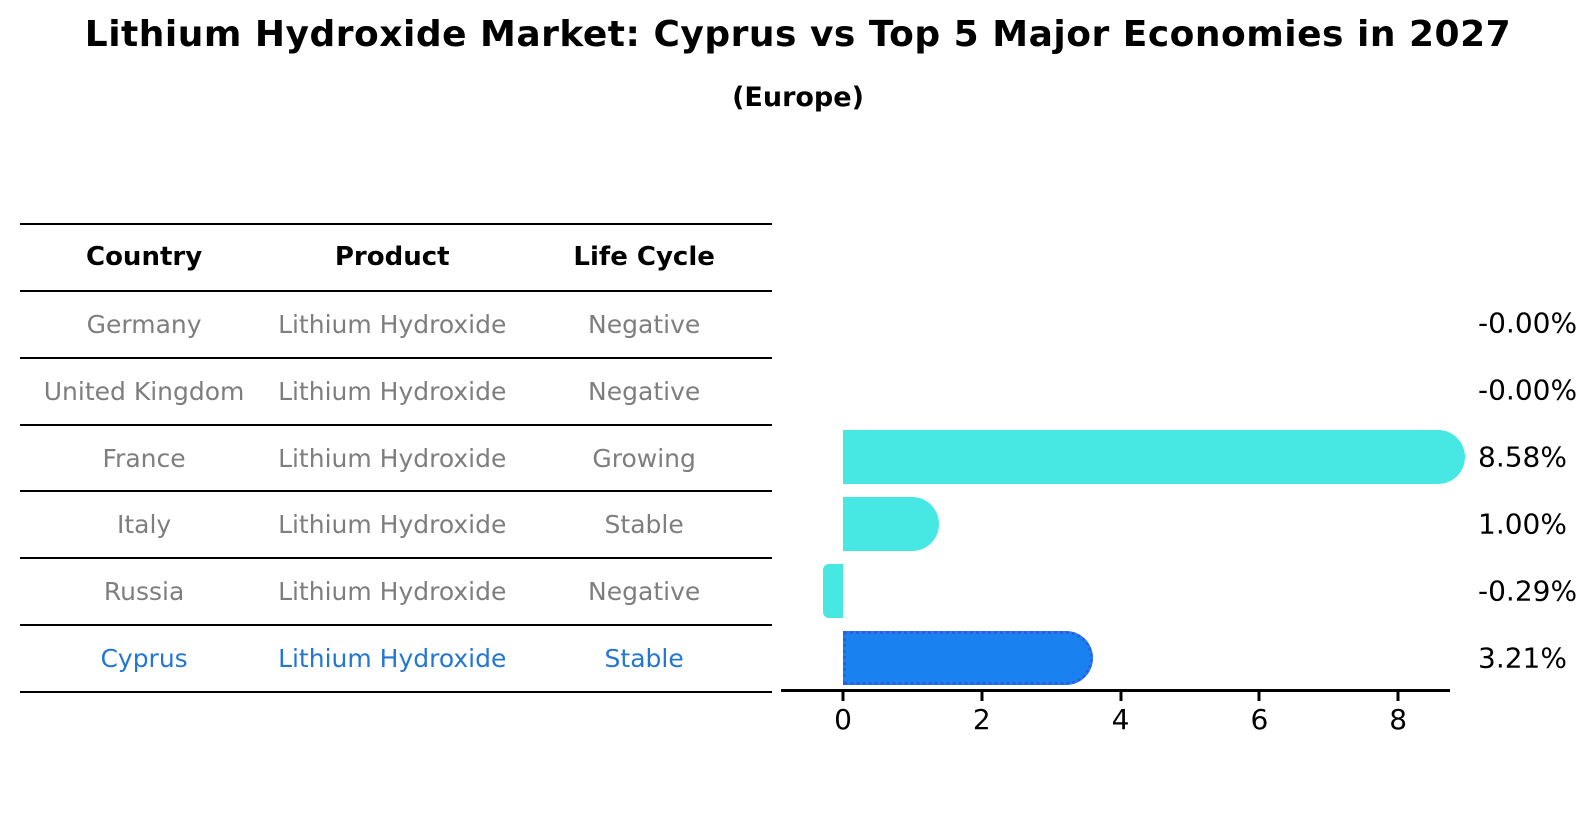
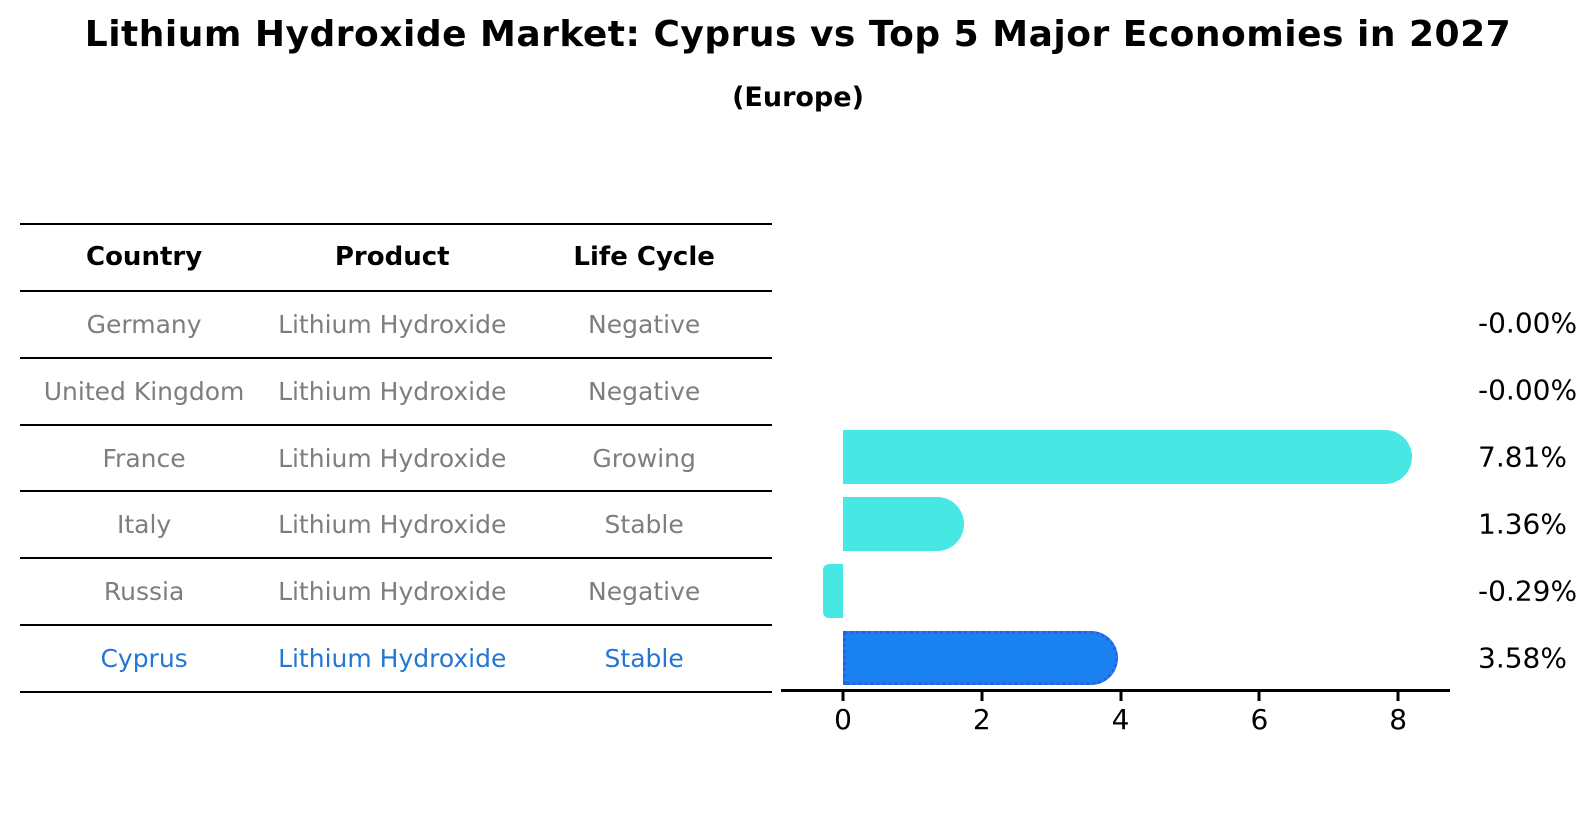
France: 8.58% -> 7.81%
Italy: 1.00% -> 1.36%
Cyprus: 3.21% -> 3.58%
